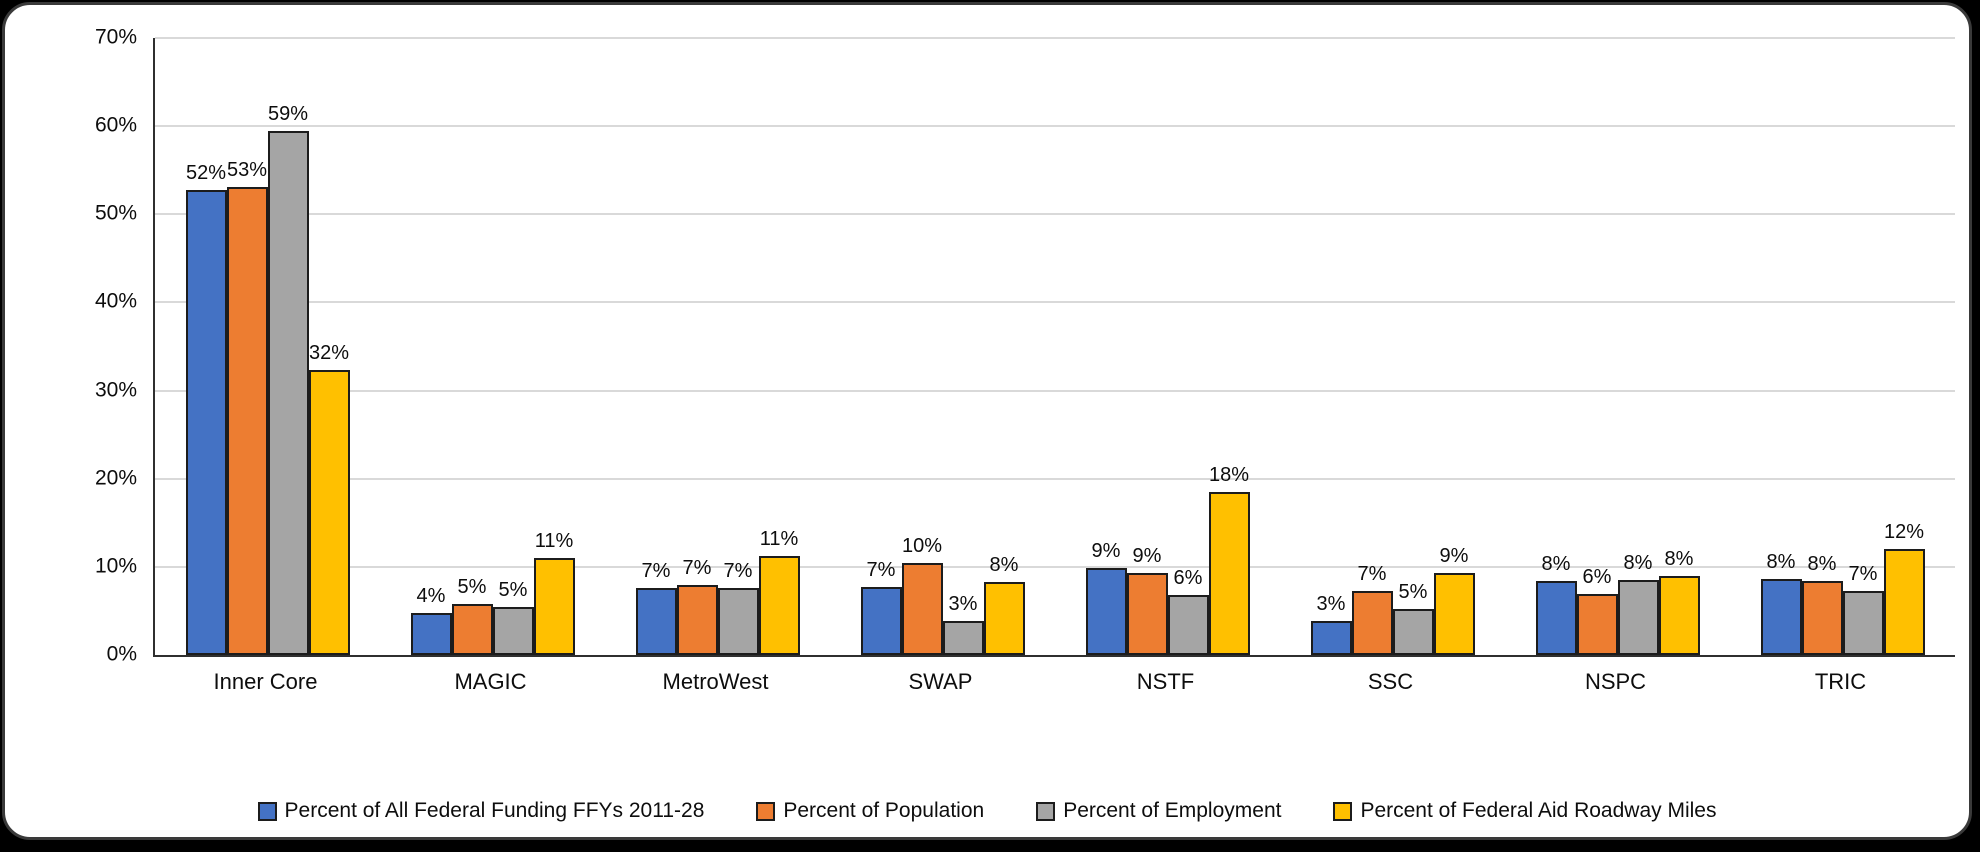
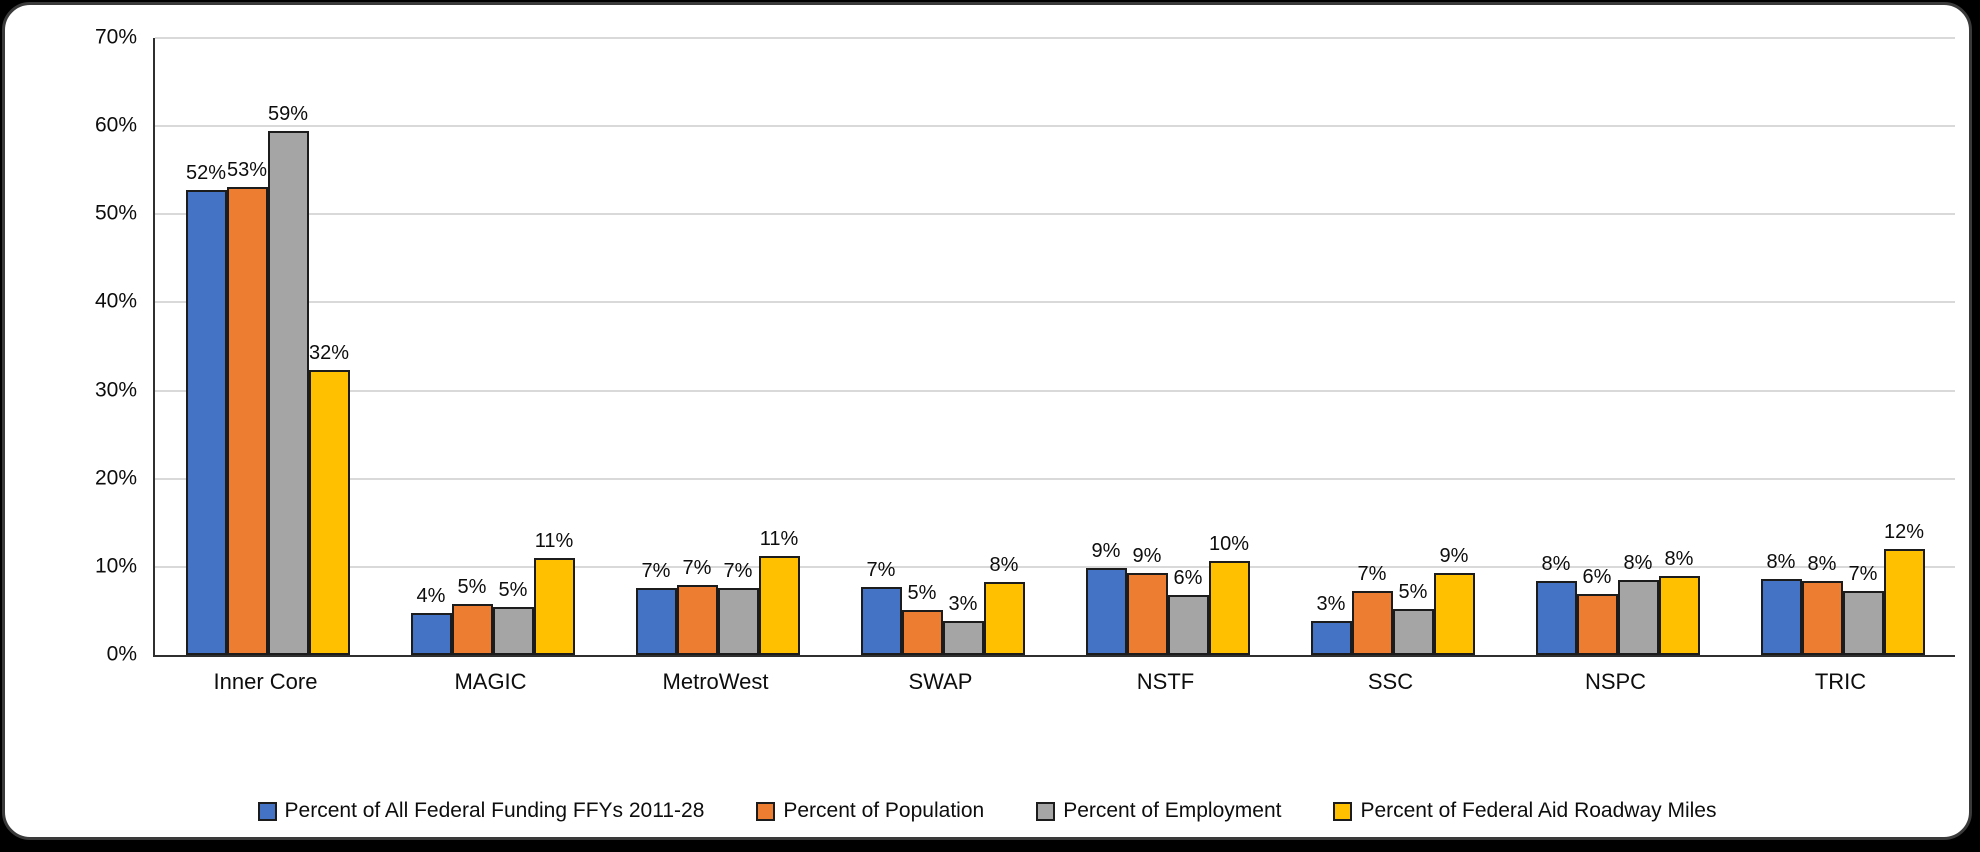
Percent of Population/SWAP: 10% -> 5%
Percent of Federal Aid Roadway Miles/NSTF: 18% -> 10%
